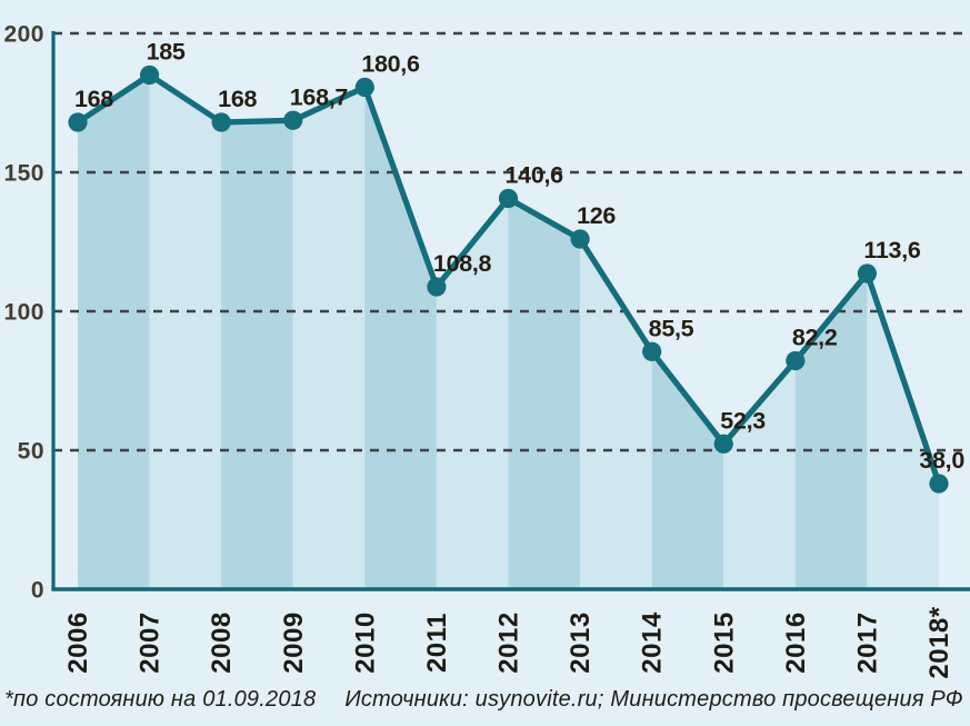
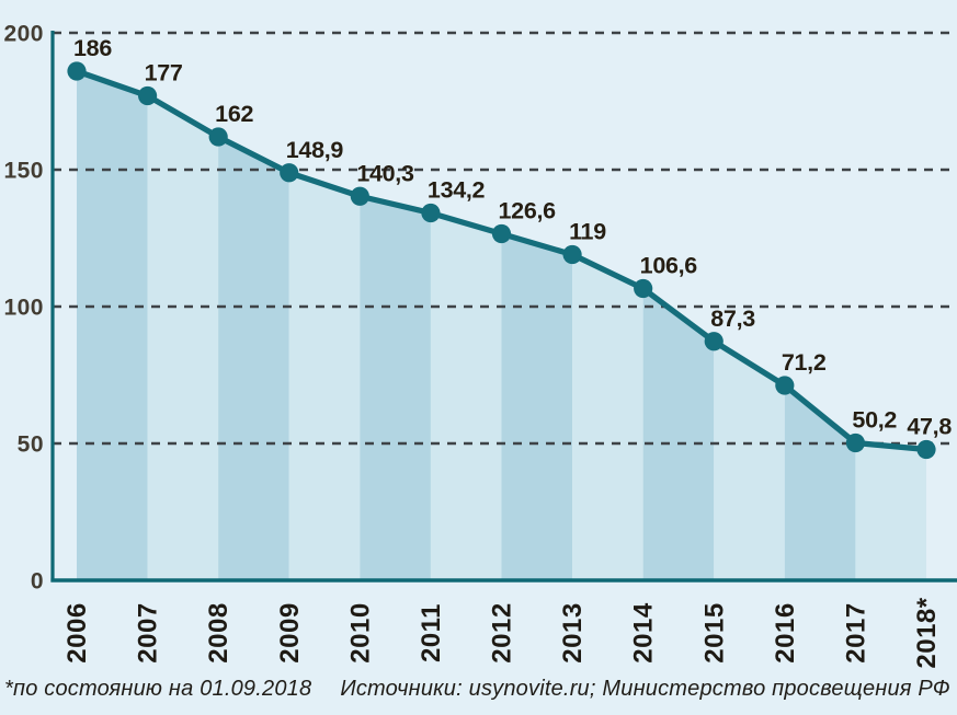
2006: 168 -> 186
2007: 185 -> 177
2008: 168 -> 162
2009: 168,7 -> 148,9
2010: 180,6 -> 140,3
2011: 108,8 -> 134,2
2012: 140,6 -> 126,6
2013: 126 -> 119
2014: 85,5 -> 106,6
2015: 52,3 -> 87,3
2016: 82,2 -> 71,2
2017: 113,6 -> 50,2
2018*: 38,0 -> 47,8
